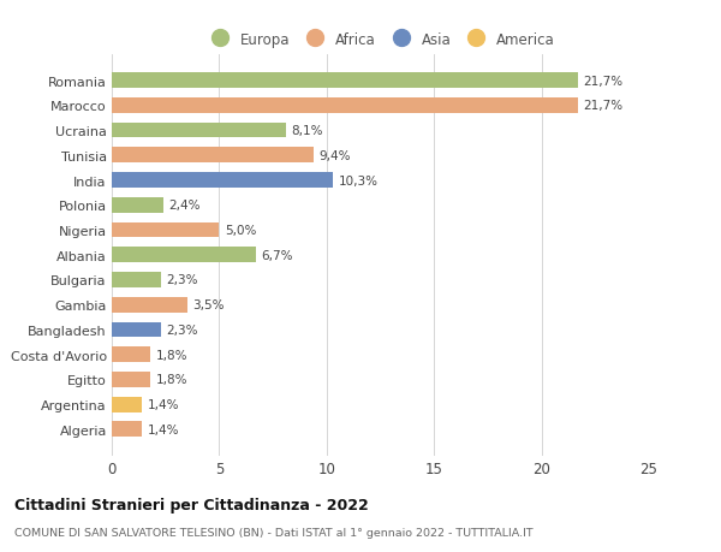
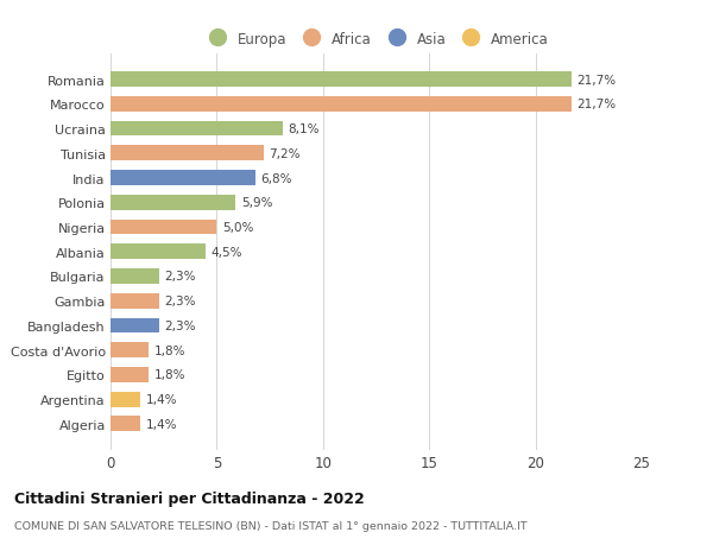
Tunisia: 9,4% -> 7,2%
India: 10,3% -> 6,8%
Polonia: 2,4% -> 5,9%
Albania: 6,7% -> 4,5%
Gambia: 3,5% -> 2,3%
